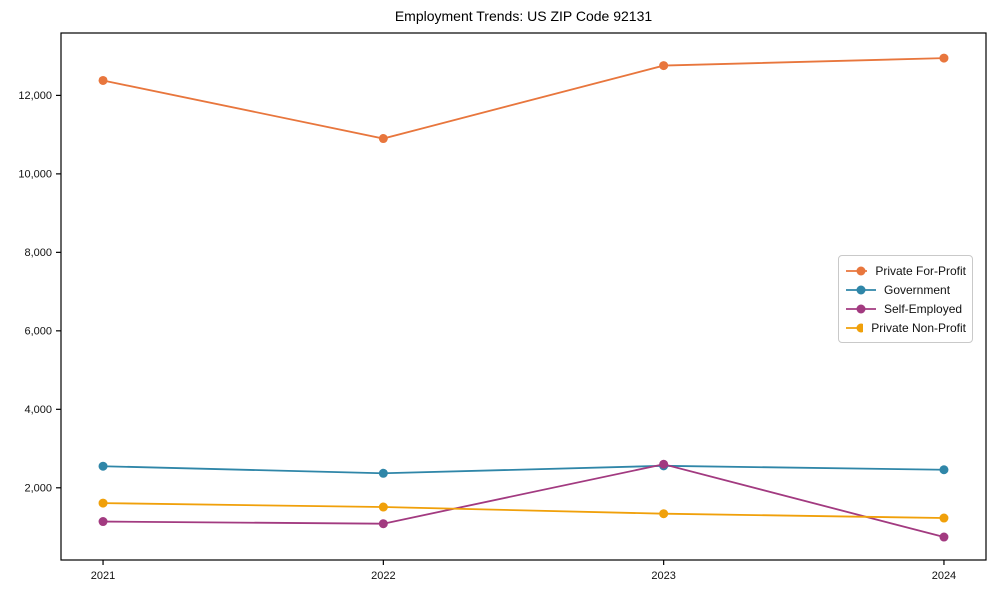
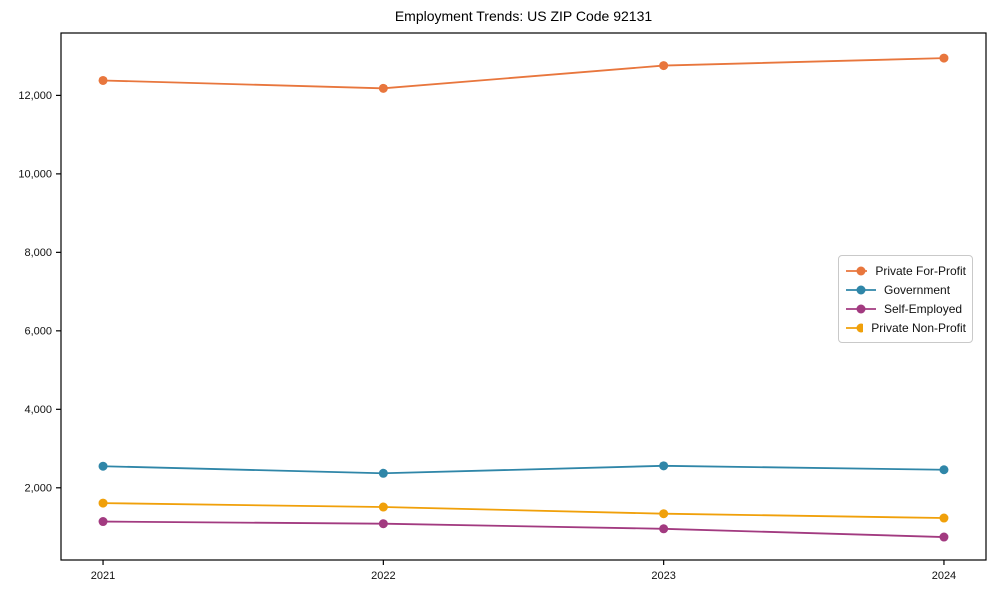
Private For-Profit/2022: 10900 -> 12200
Self-Employed/2023: 2600 -> 1000
